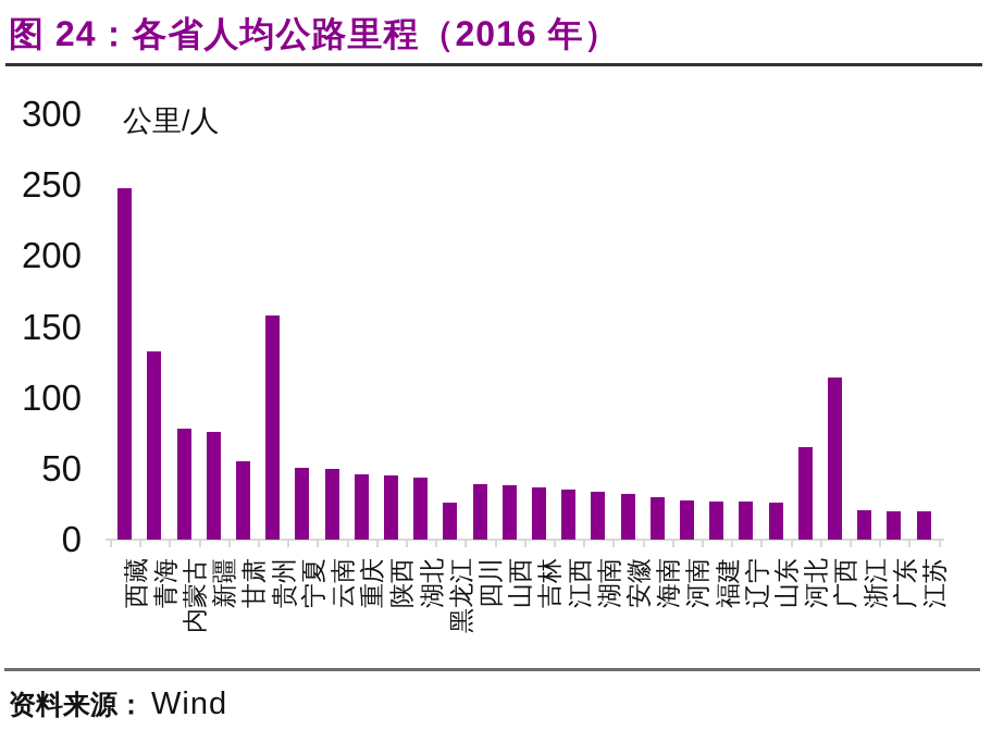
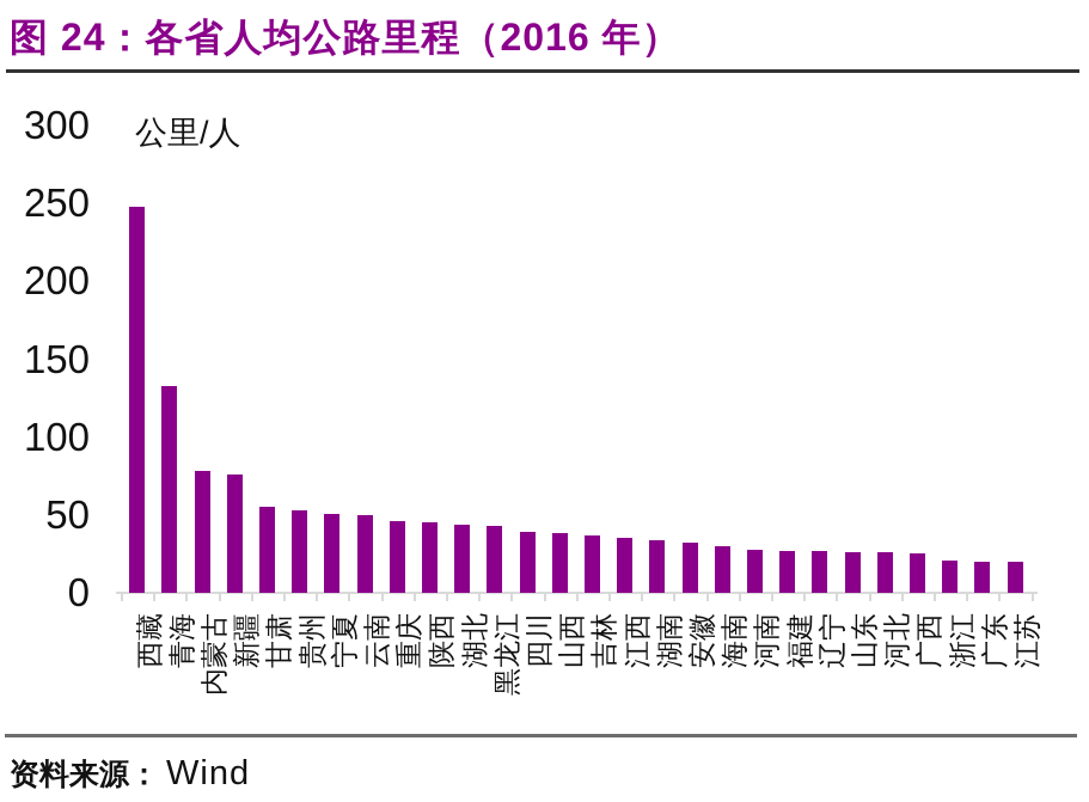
贵州: 158 -> 53
黑龙江: 26 -> 43
河北: 65 -> 26
广西: 114 -> 25
